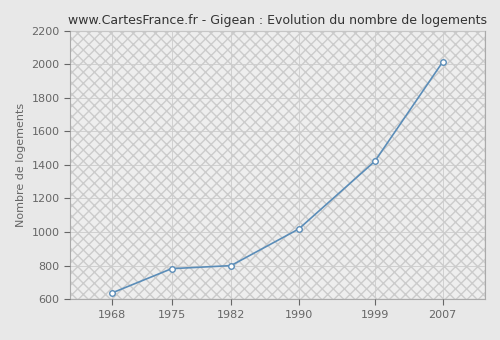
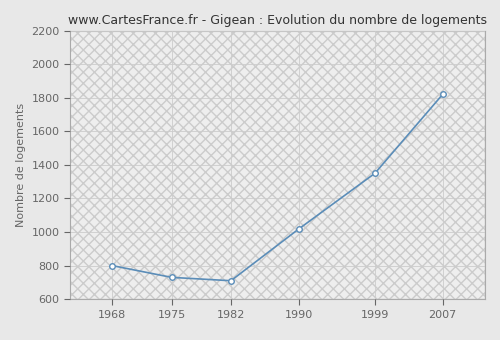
1968: 640 -> 800
1975: 780 -> 730
1982: 800 -> 710
1999: 1420 -> 1350
2007: 2010 -> 1820
